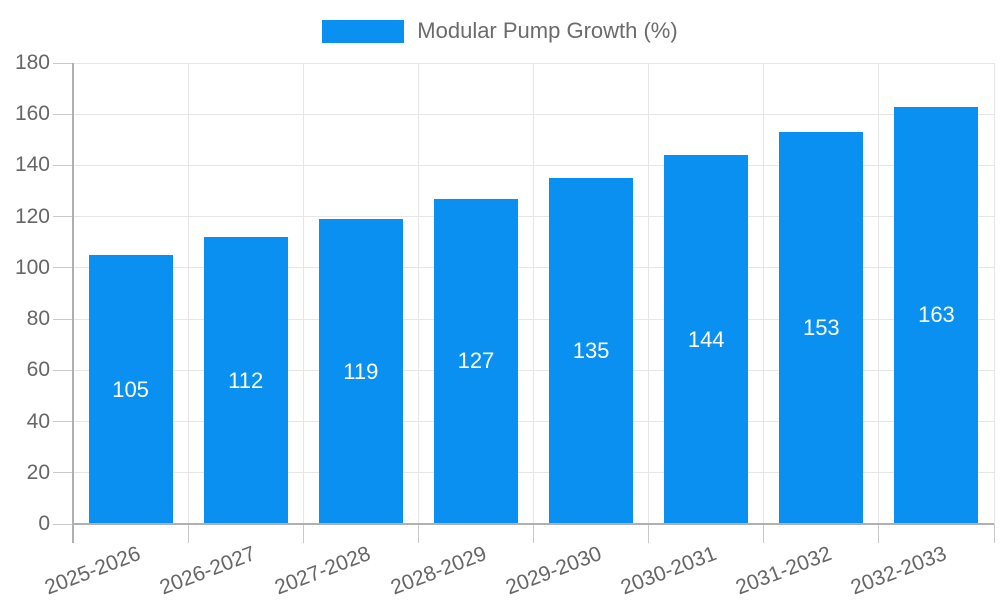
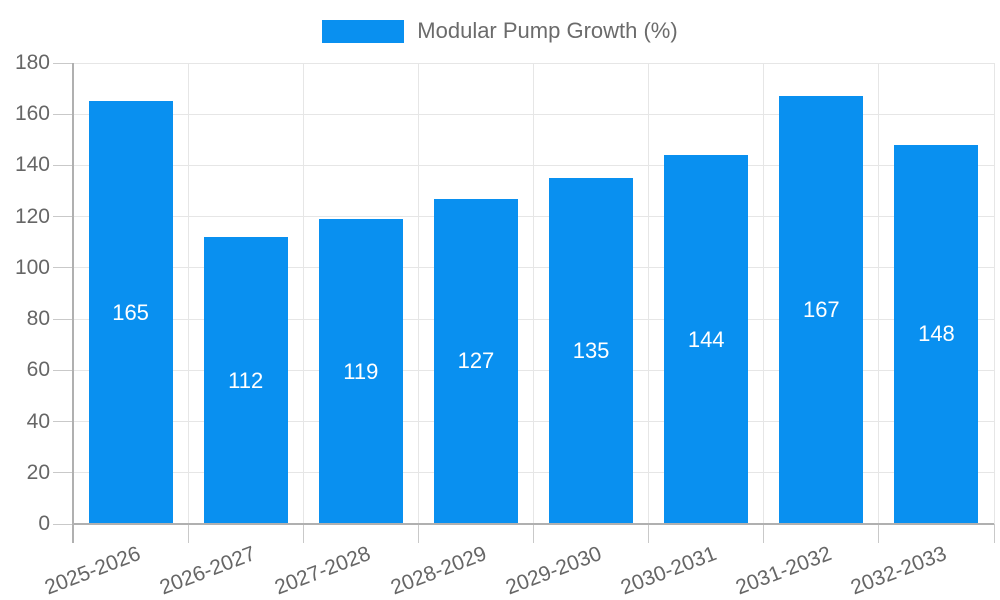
2025-2026: 105 -> 165
2031-2032: 153 -> 167
2032-2033: 163 -> 148
